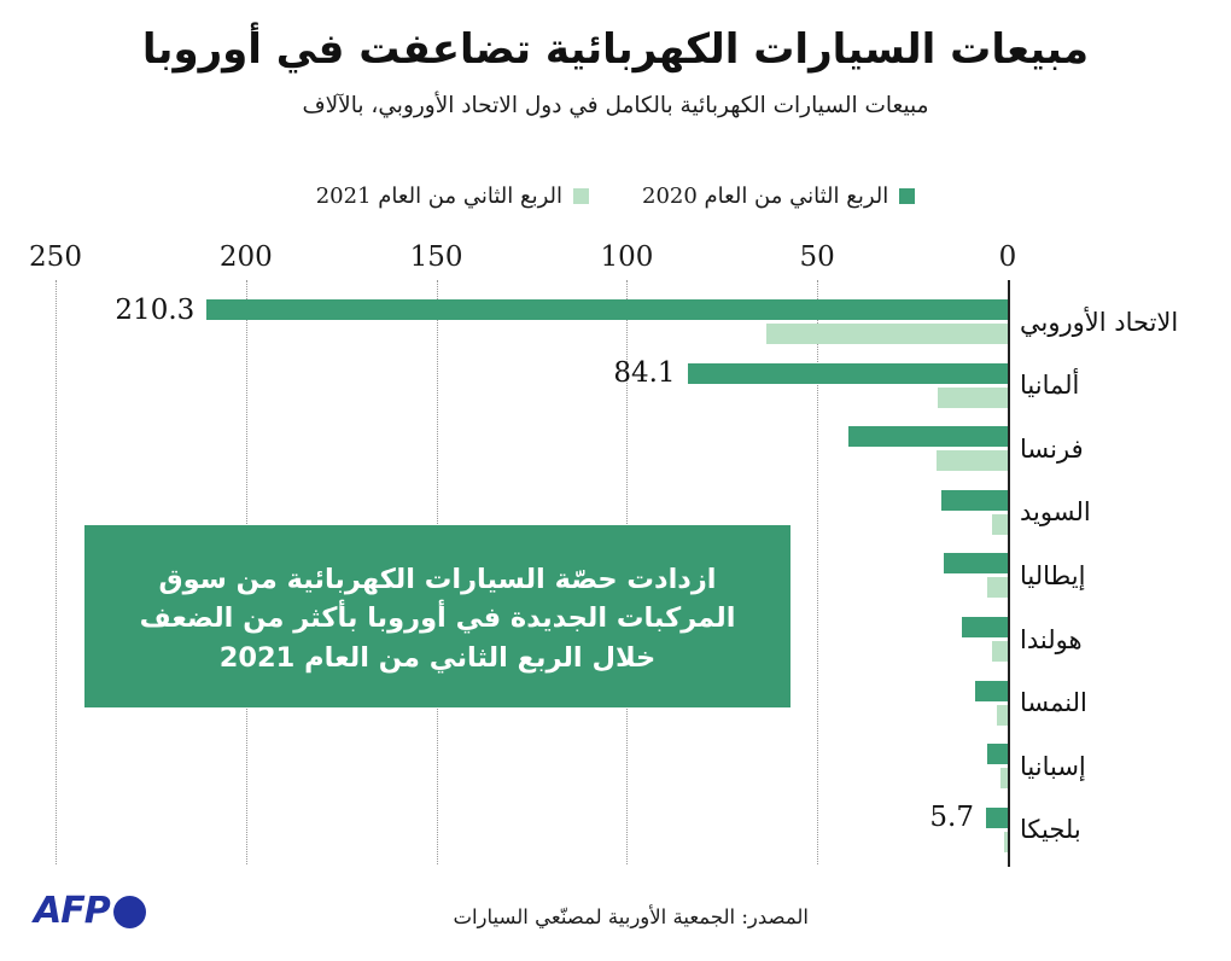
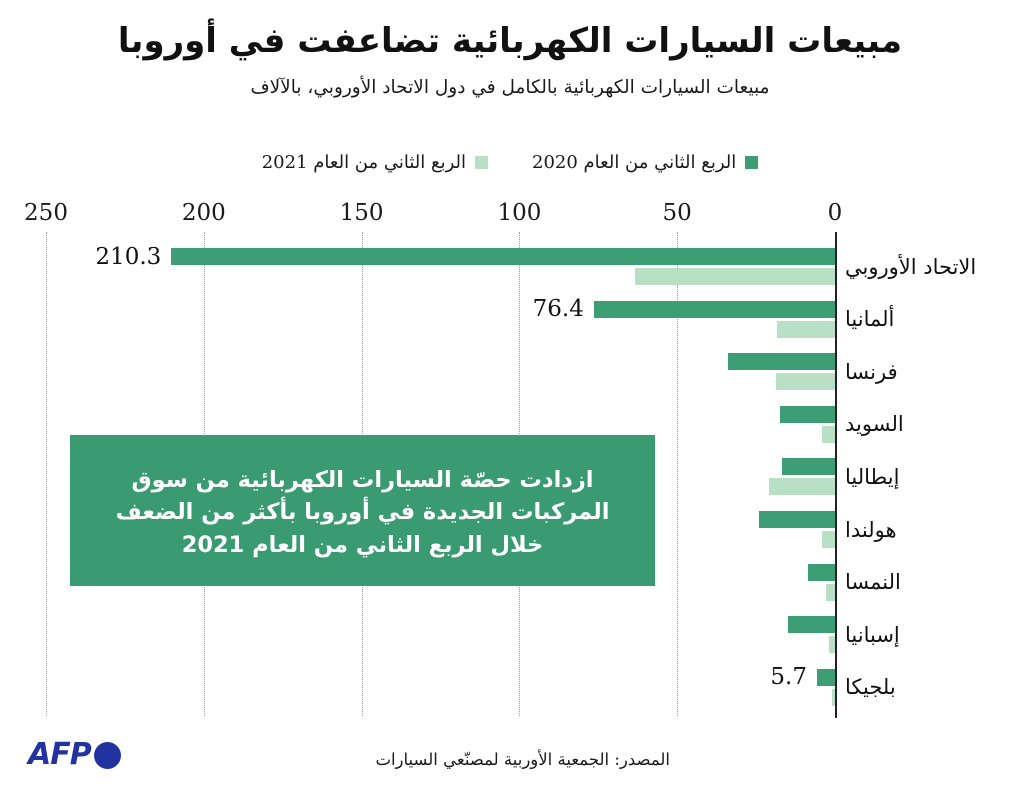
الربع الثاني من العام 2021/ألمانيا: 84.1 -> 76.4
الربع الثاني من العام 2021/فرنسا: 42 -> 34
الربع الثاني من العام 2020/إيطاليا: 5 -> 21
الربع الثاني من العام 2021/هولندا: 12 -> 24
الربع الثاني من العام 2021/إسبانيا: 6 -> 15
